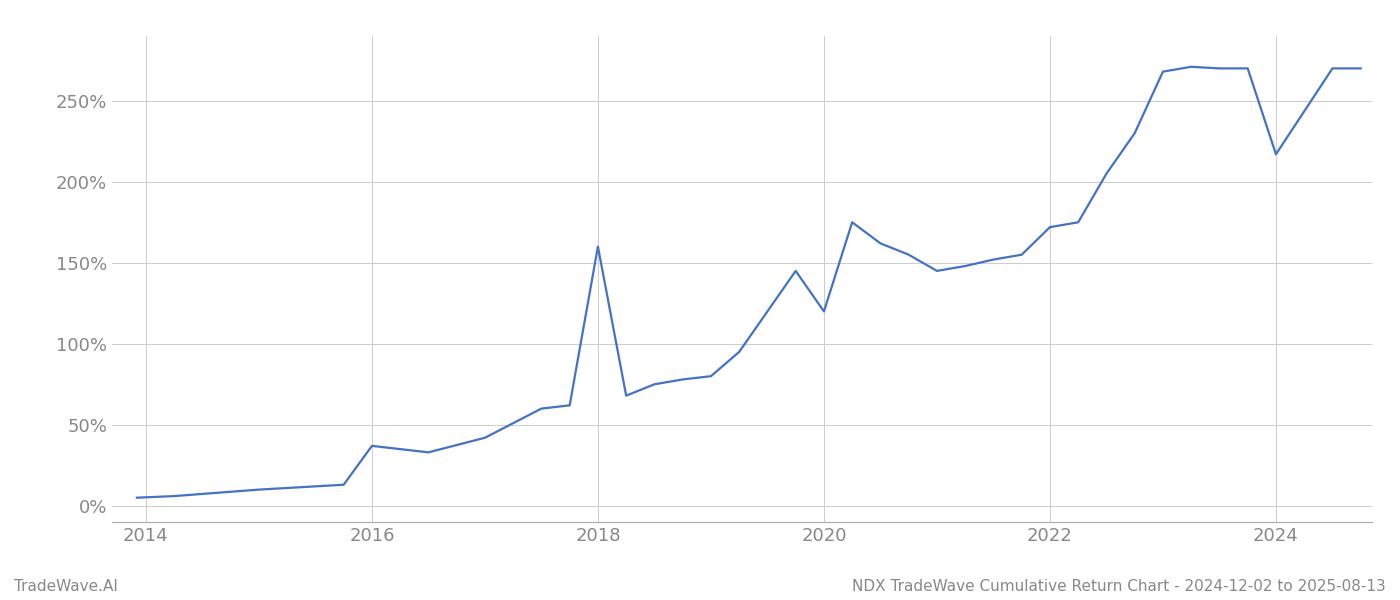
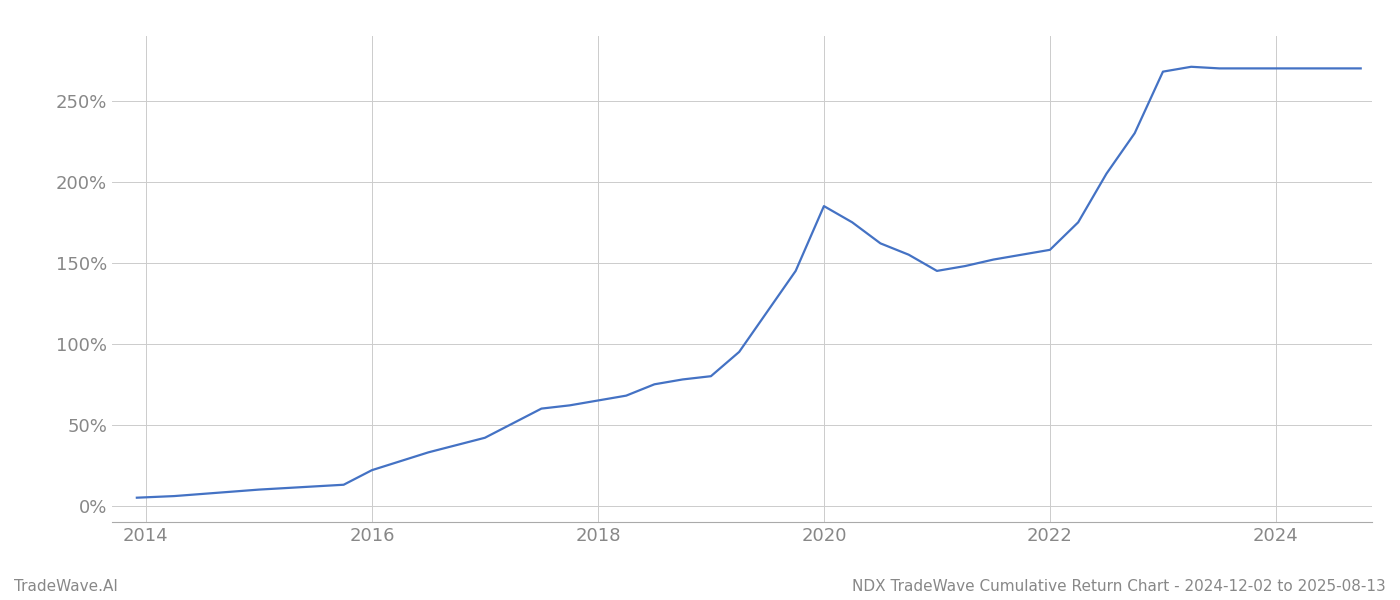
2016: 37% -> 22%
2018: 160% -> 65%
2020: 120% -> 185%
2022: 172% -> 158%
2024: 217% -> 270%
